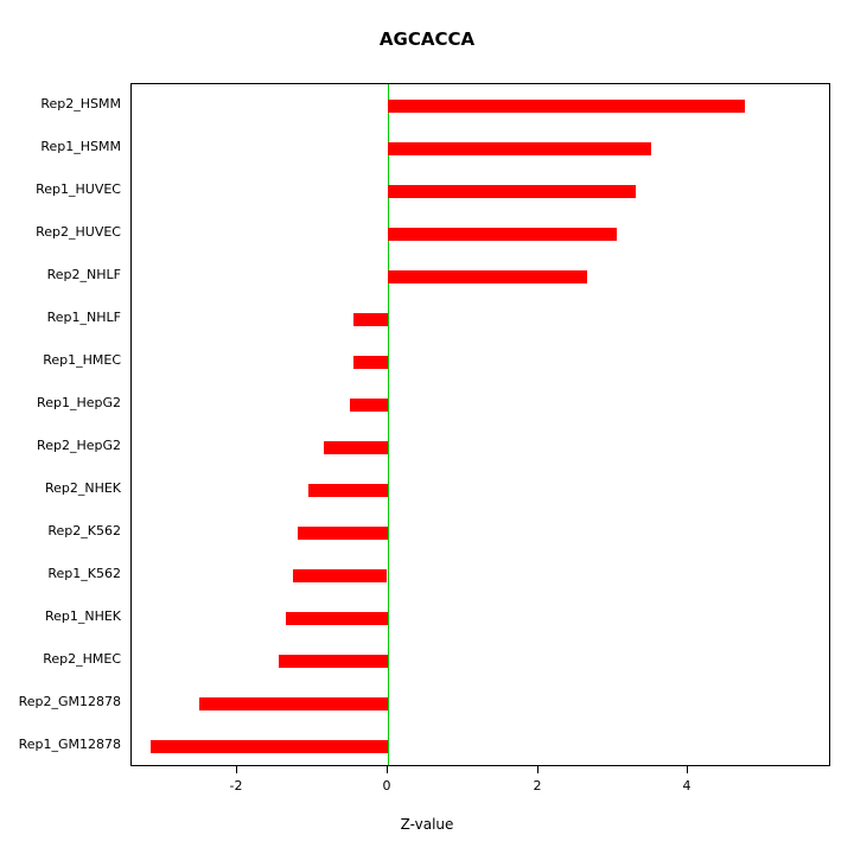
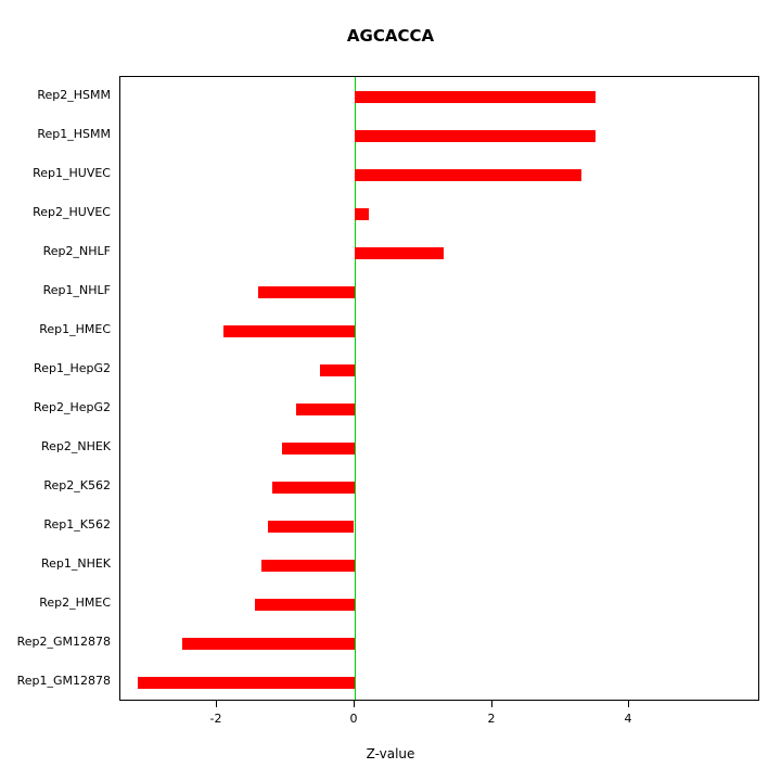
Rep2_HSMM: 4.8 -> 3.5
Rep2_HUVEC: 3.0 -> 0.2
Rep2_NHLF: 2.6 -> 1.3
Rep1_NHLF: -0.5 -> -1.4
Rep1_HMEC: -0.5 -> -1.9
